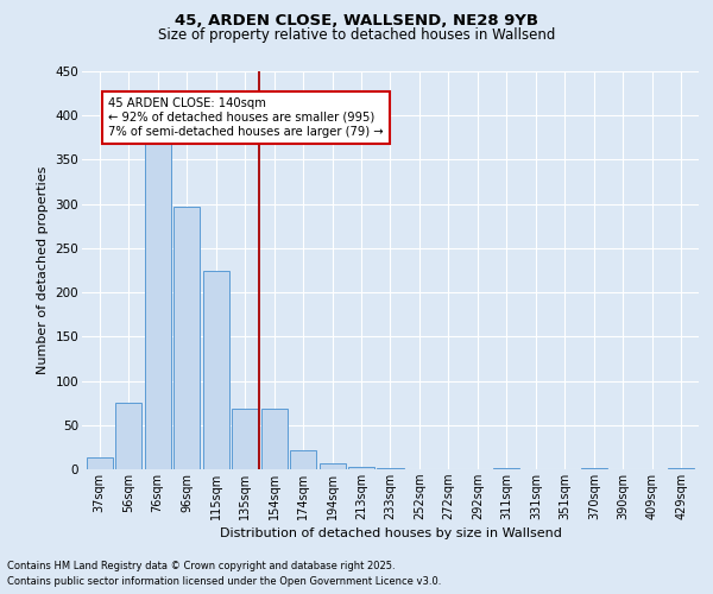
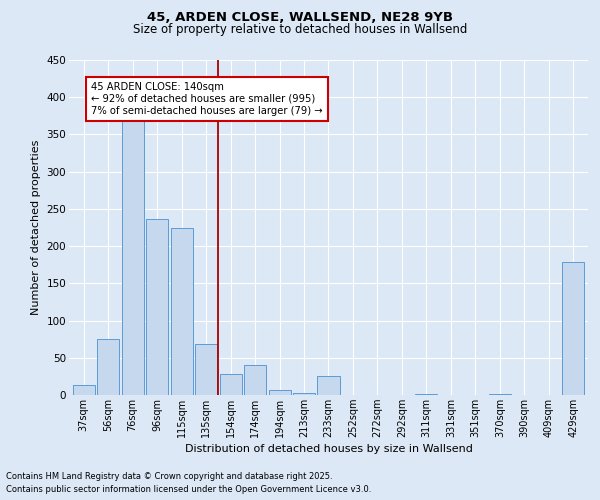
96sqm: 297 -> 236
154sqm: 68 -> 28
174sqm: 22 -> 40
233sqm: 1 -> 26
429sqm: 2 -> 178
